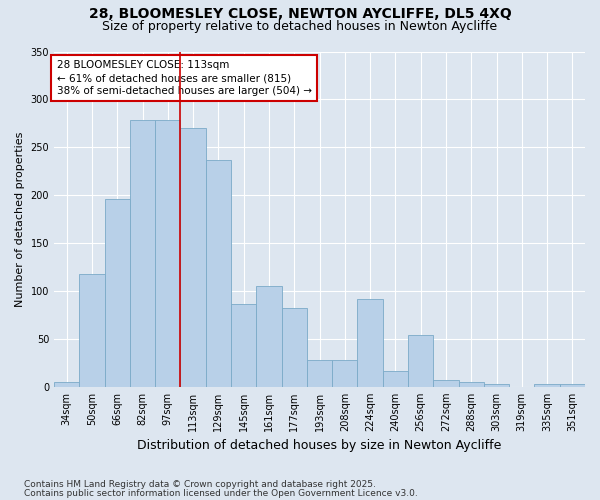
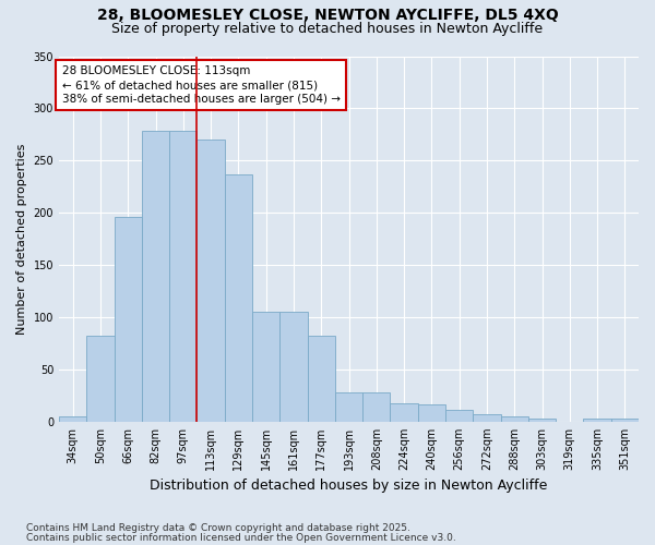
50sqm: 118 -> 82
145sqm: 86 -> 105
224sqm: 92 -> 18
256sqm: 54 -> 11
